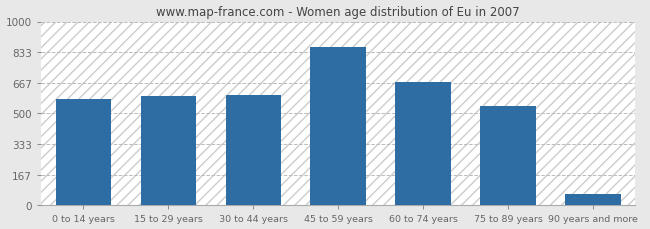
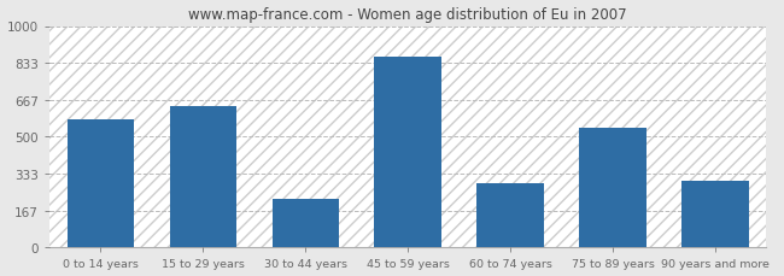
15 to 29 years: 600 -> 640
30 to 44 years: 600 -> 220
60 to 74 years: 670 -> 290
90 years and more: 60 -> 300
